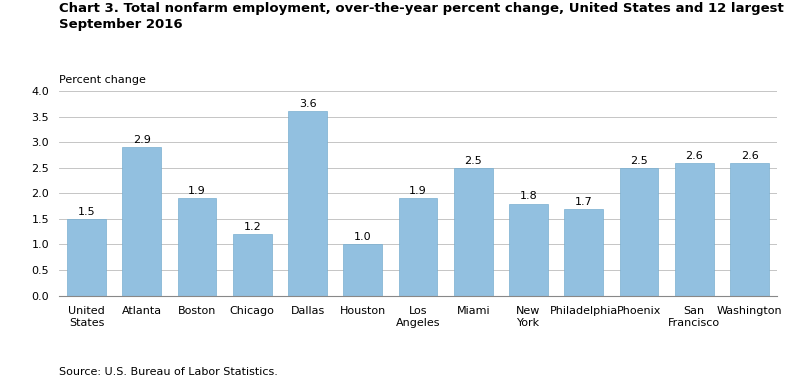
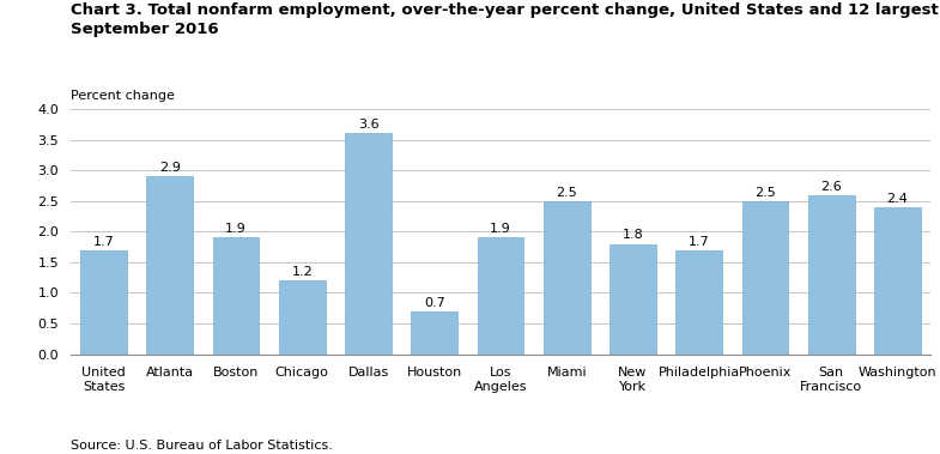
United States: 1.5 -> 1.7
Houston: 1.0 -> 0.7
Washington: 2.6 -> 2.4
